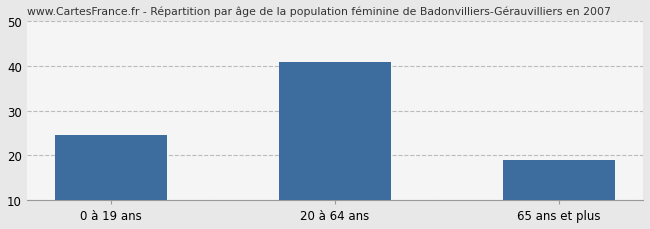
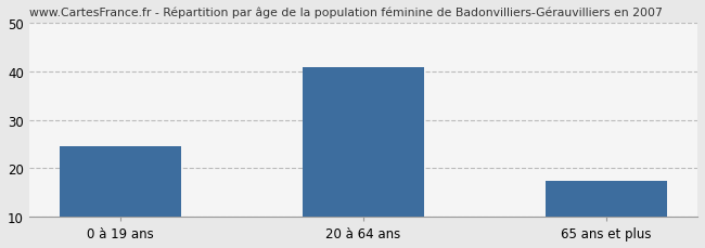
65 ans et plus: 19.0 -> 17.5
